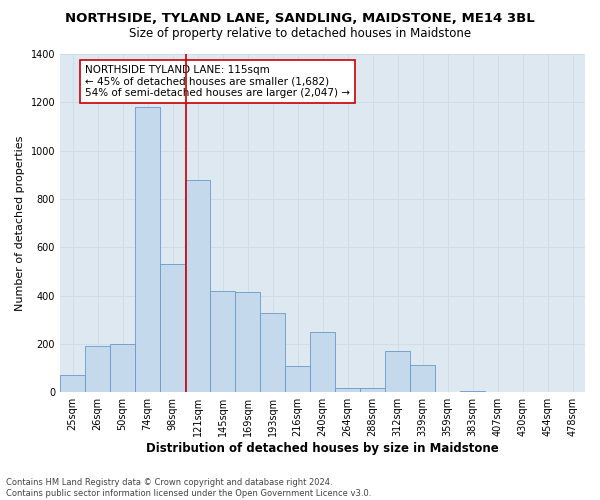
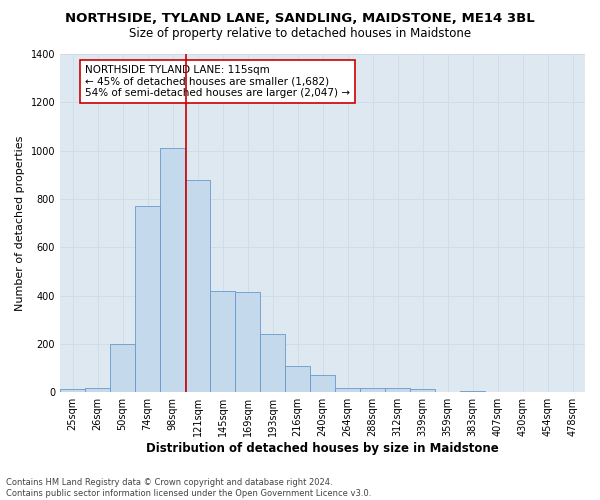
25sqm: 70 -> 15
26sqm: 190 -> 20
74sqm: 1180 -> 770
98sqm: 530 -> 1010
193sqm: 330 -> 240
240sqm: 250 -> 70
312sqm: 170 -> 20
339sqm: 115 -> 15
